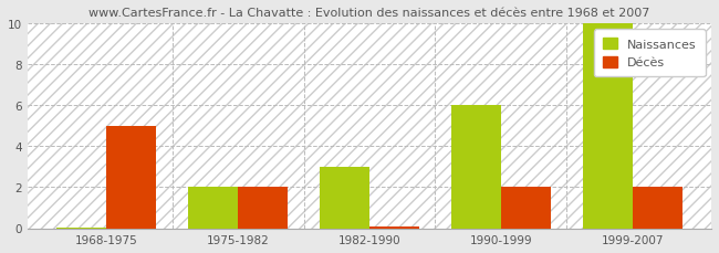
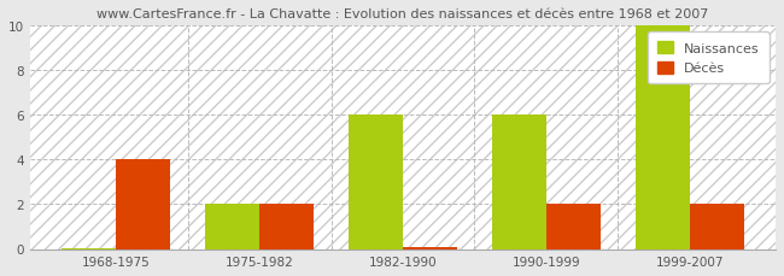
Décès/1968-1975: 5.0 -> 4.0
Naissances/1982-1990: 3.0 -> 6.0
